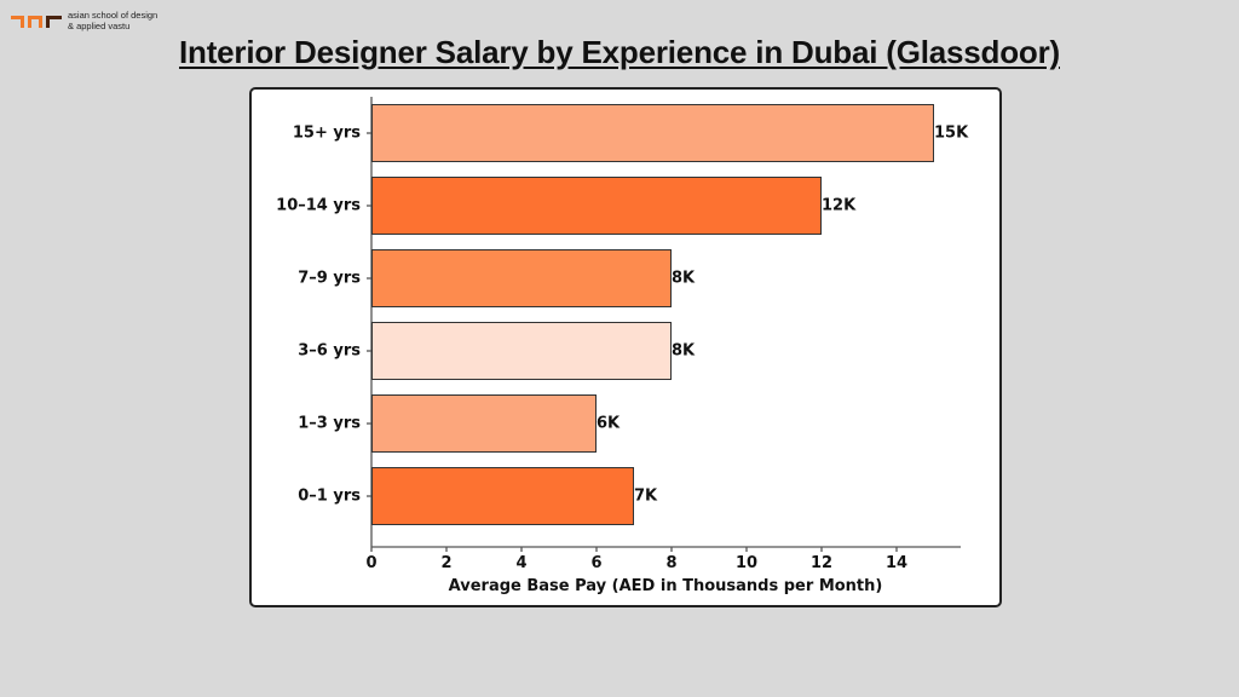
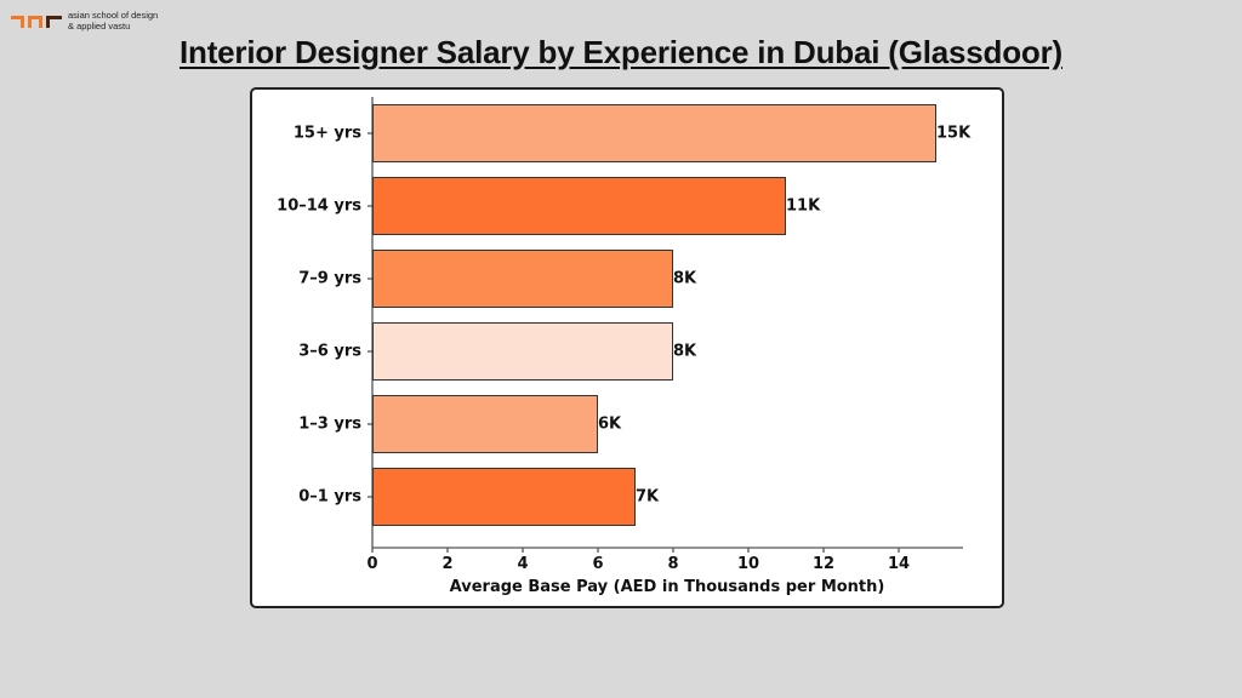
10–14 yrs: 12K -> 11K
